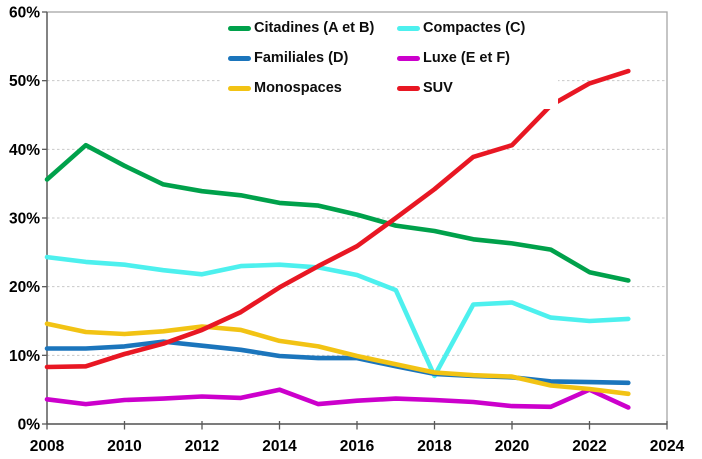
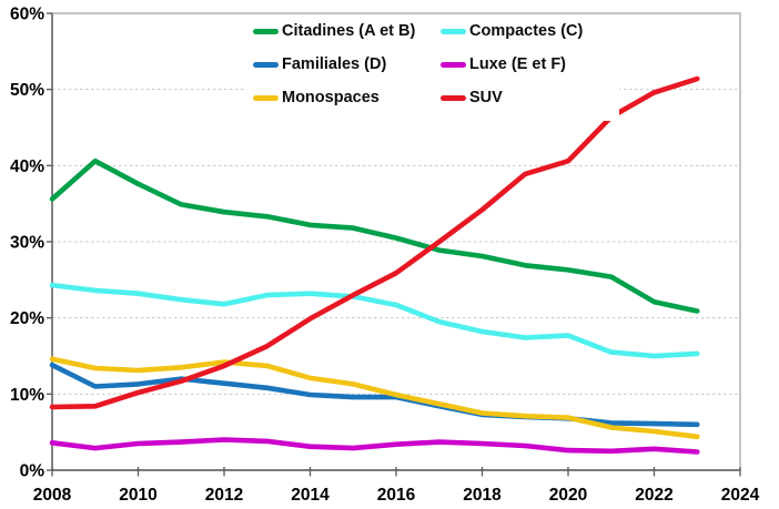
Familiales (D)/2008: 11% -> 14%
Luxe (E et F)/2014: 5% -> 3%
Compactes (C)/2018: 7% -> 18%
Luxe (E et F)/2022: 5% -> 3%
